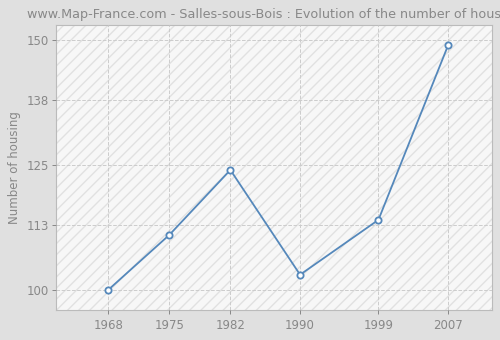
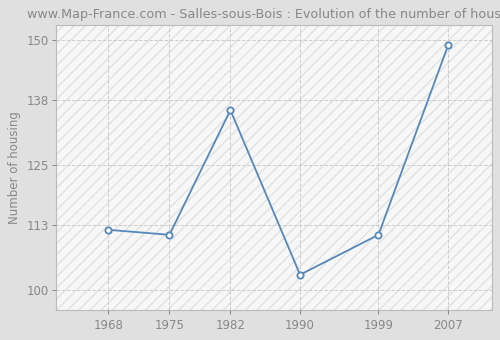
1968: 100 -> 112
1982: 124 -> 136
1999: 114 -> 111
